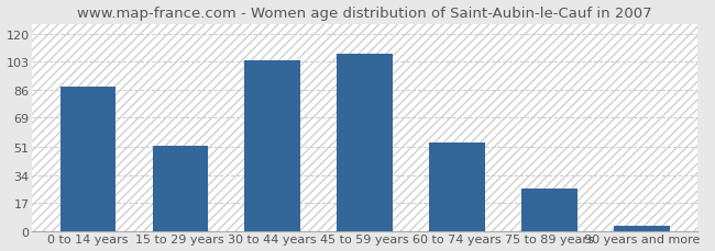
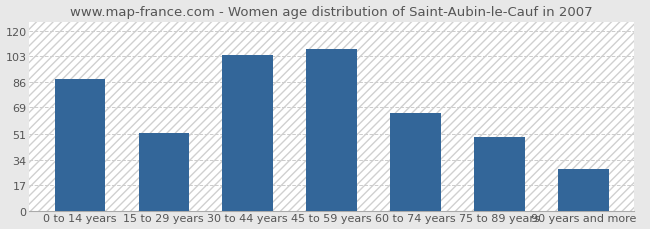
60 to 74 years: 54 -> 65
75 to 89 years: 26 -> 49
90 years and more: 3 -> 28
